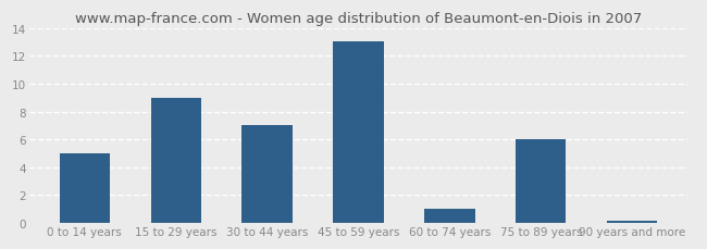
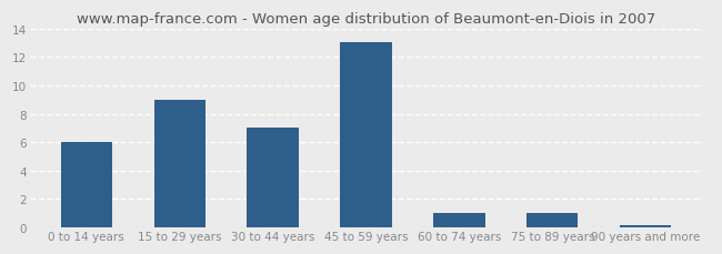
0 to 14 years: 5.0 -> 6.0
75 to 89 years: 6.0 -> 1.0
